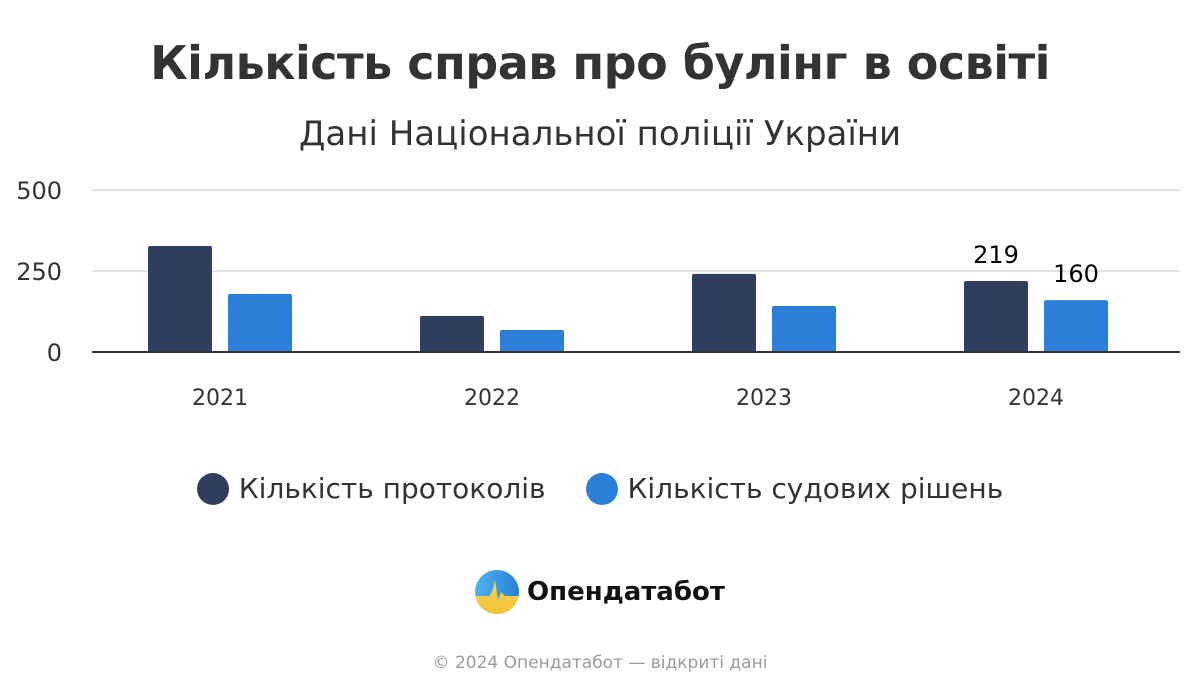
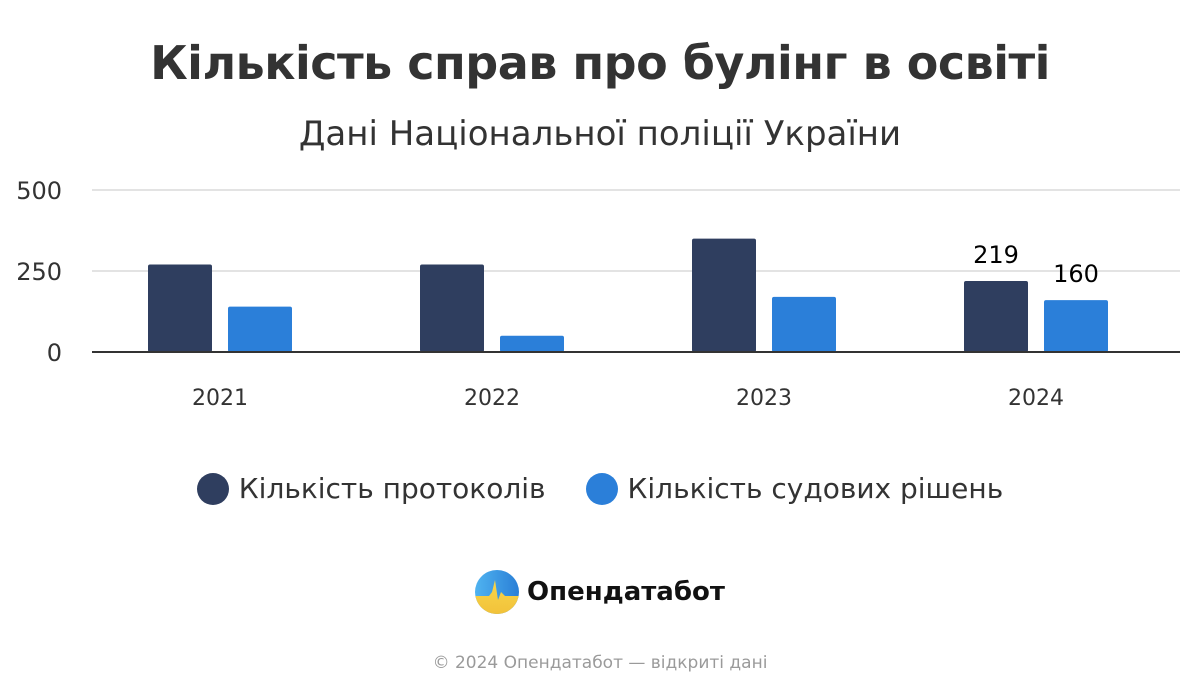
Кількість протоколів/2021: 330 -> 270
Кількість судових рішень/2021: 180 -> 140
Кількість протоколів/2022: 110 -> 270
Кількість судових рішень/2022: 70 -> 50
Кількість протоколів/2023: 240 -> 350
Кількість судових рішень/2023: 140 -> 170
